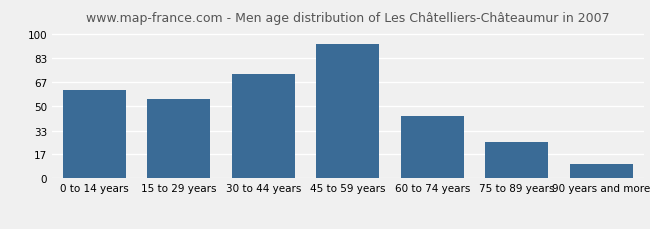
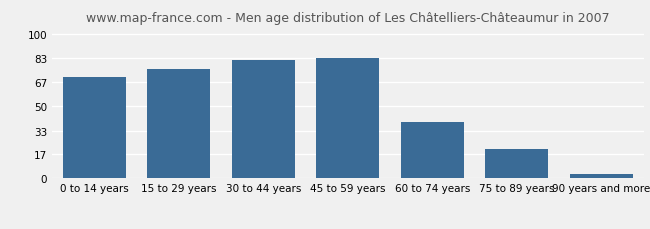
0 to 14 years: 61 -> 70
15 to 29 years: 55 -> 76
30 to 44 years: 72 -> 82
45 to 59 years: 93 -> 83
60 to 74 years: 43 -> 39
75 to 89 years: 25 -> 20
90 years and more: 10 -> 3
